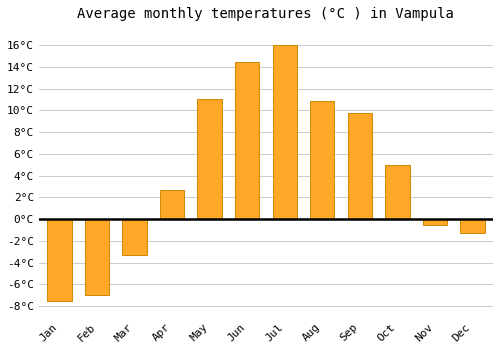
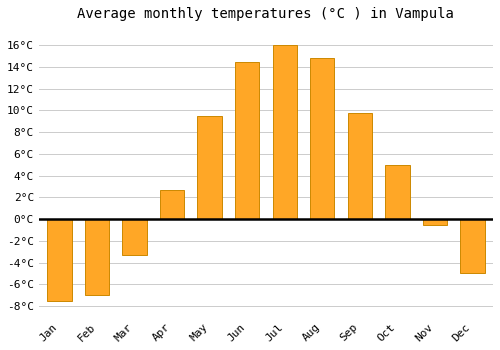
May: 11.1°C -> 9.5°C
Aug: 10.9°C -> 14.8°C
Dec: -1.3°C -> -5.0°C
